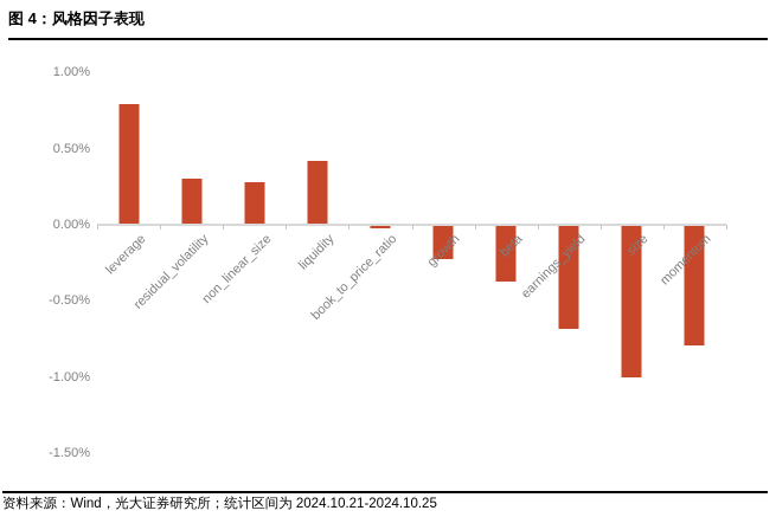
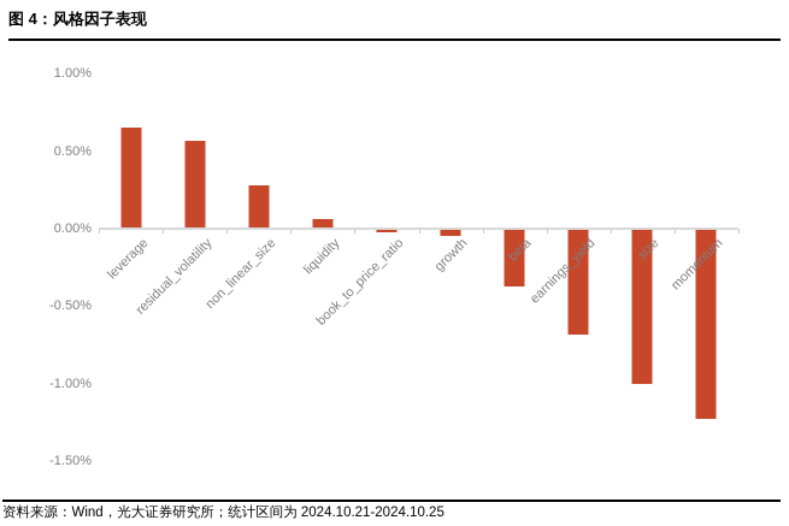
leverage: 0.79% -> 0.65%
residual_volatility: 0.30% -> 0.57%
liquidity: 0.42% -> 0.06%
growth: -0.22% -> -0.04%
momentum: -0.79% -> -1.22%
